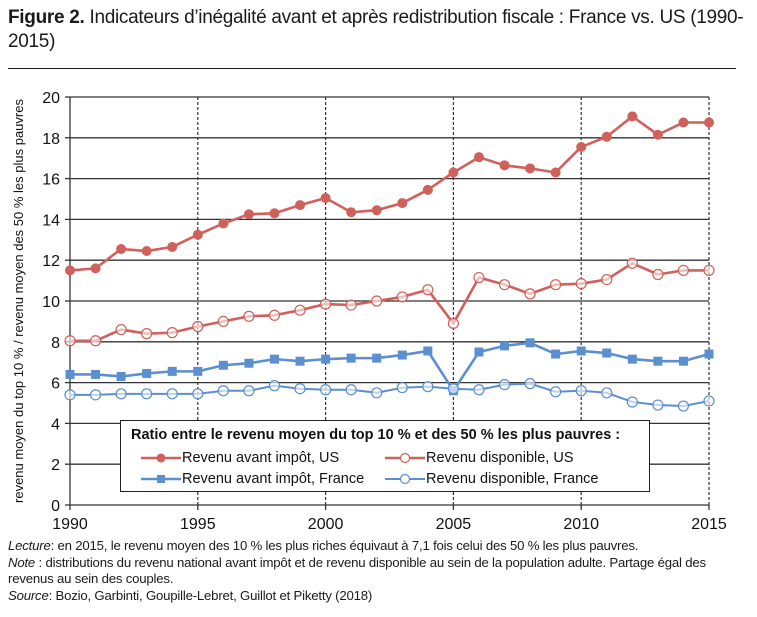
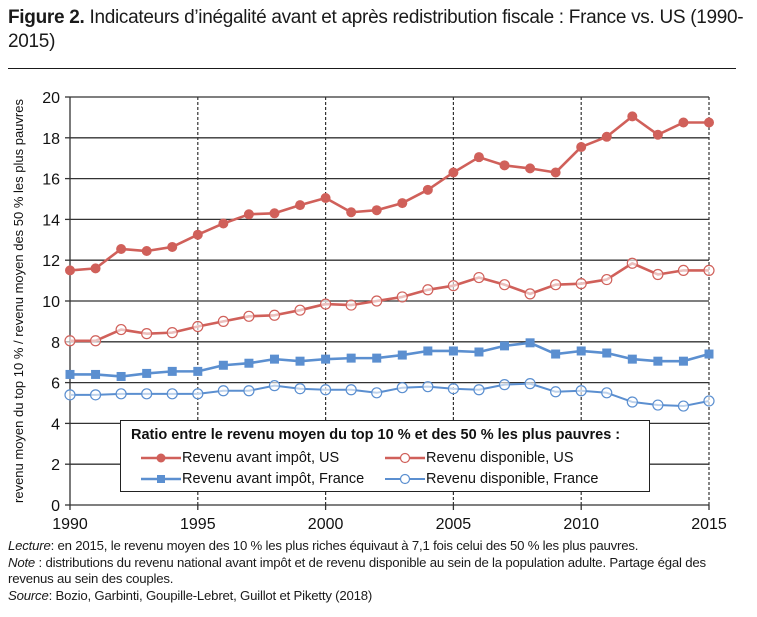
Revenu disponible, US/2005: 8.9 -> 10.8
Revenu avant impôt, France/2005: 5.6 -> 7.5
